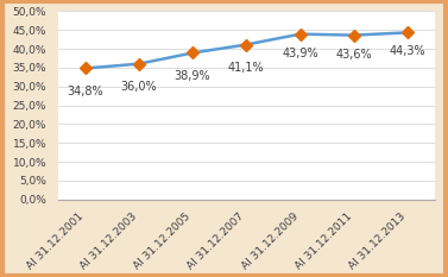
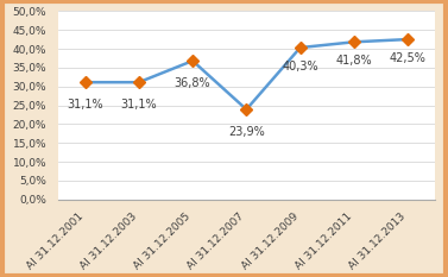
Al 31.12.2001: 34,8% -> 31,1%
Al 31.12.2003: 36,0% -> 31,1%
Al 31.12.2005: 38,9% -> 36,8%
Al 31.12.2007: 41,1% -> 23,9%
Al 31.12.2009: 43,9% -> 40,3%
Al 31.12.2011: 43,6% -> 41,8%
Al 31.12.2013: 44,3% -> 42,5%
